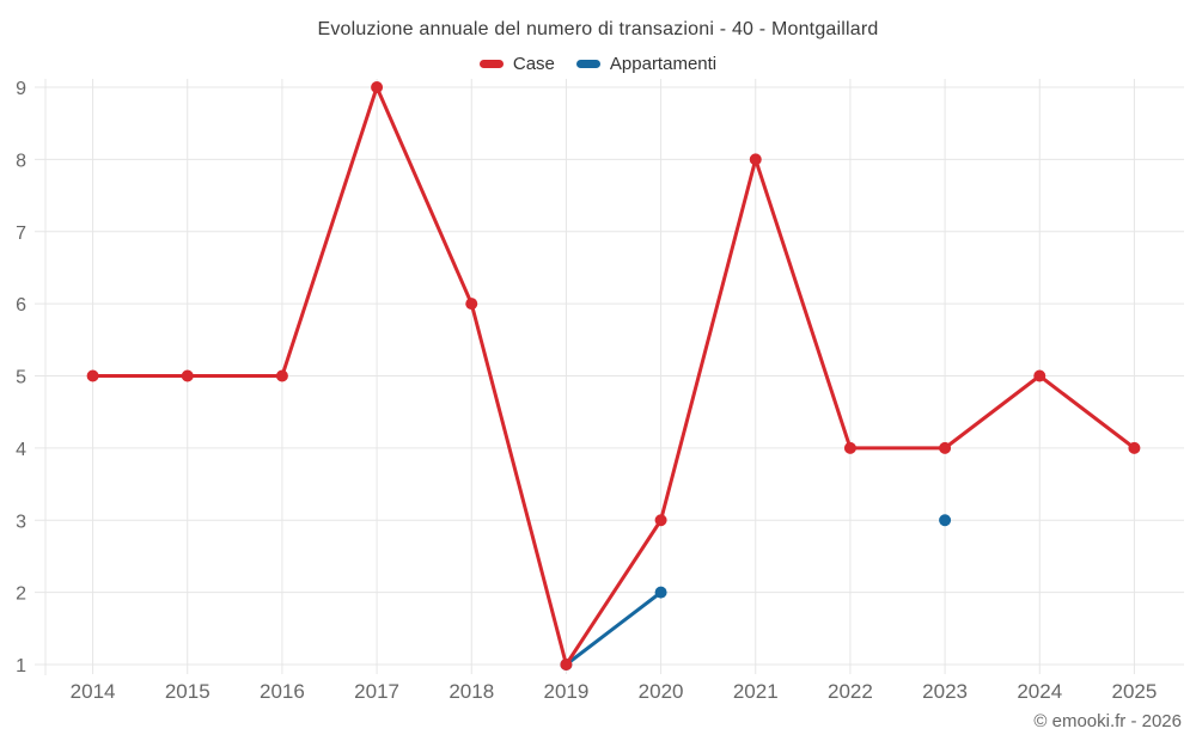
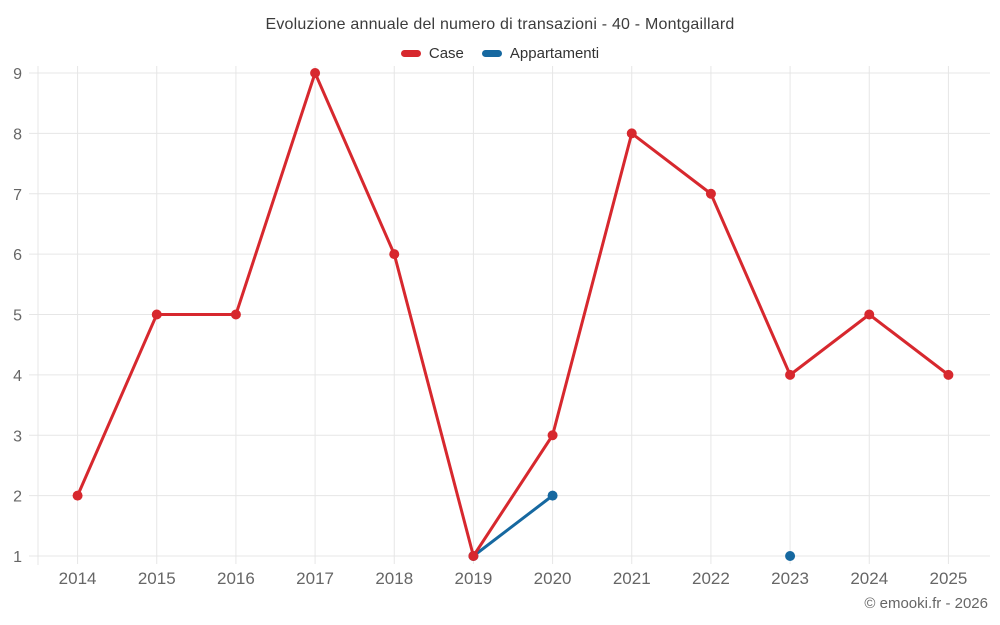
Case/2014: 5 -> 2
Case/2022: 4 -> 7
Appartamenti/2023: 3 -> 1
